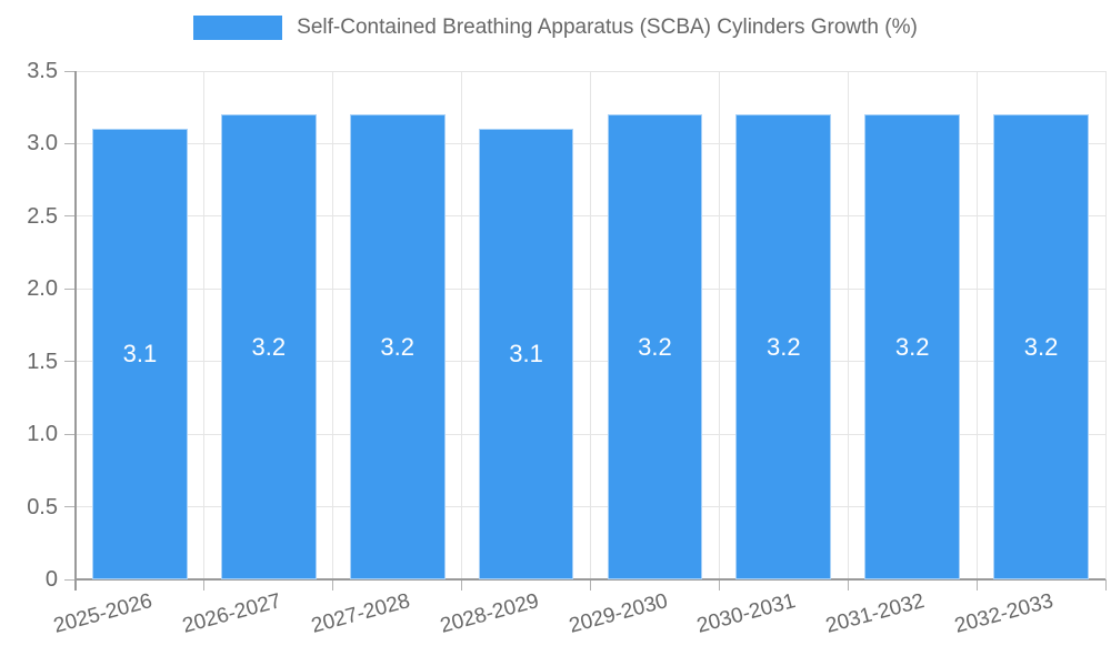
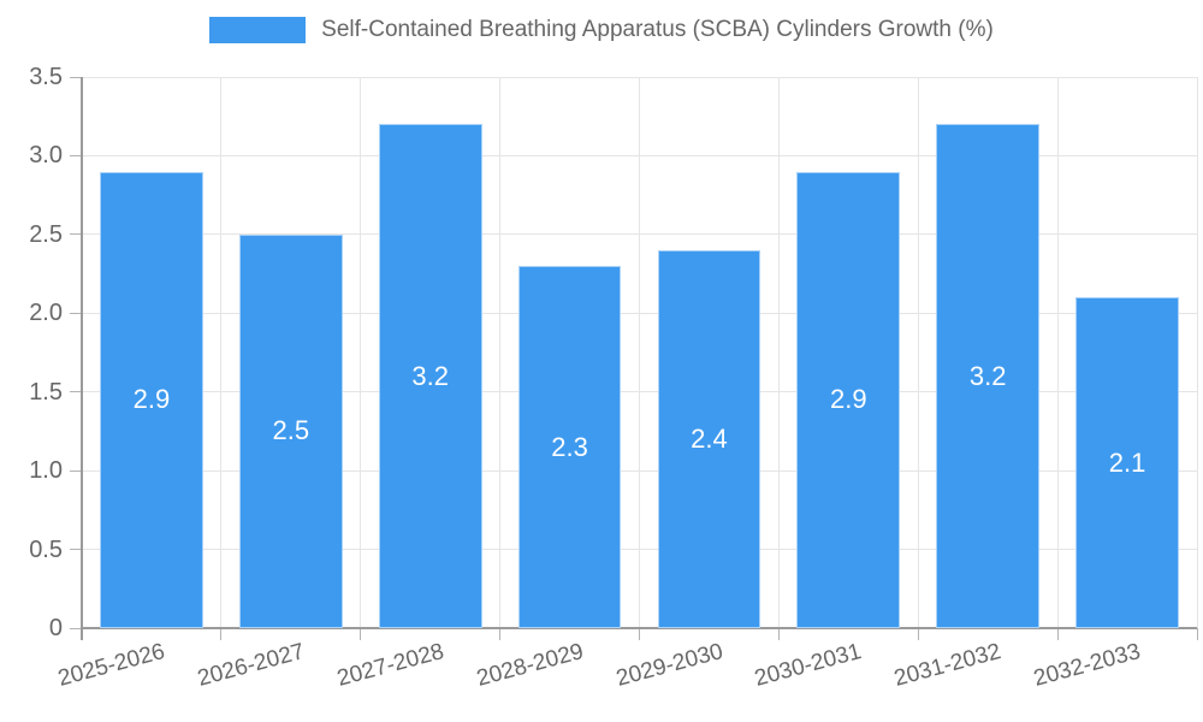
2025-2026: 3.1 -> 2.9
2026-2027: 3.2 -> 2.5
2028-2029: 3.1 -> 2.3
2029-2030: 3.2 -> 2.4
2030-2031: 3.2 -> 2.9
2032-2033: 3.2 -> 2.1
